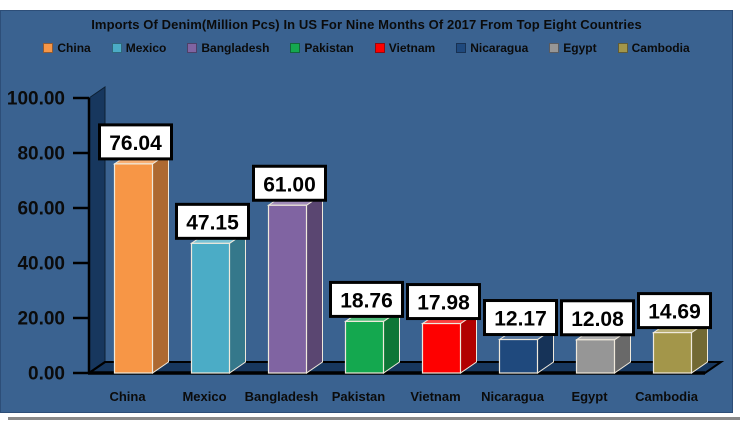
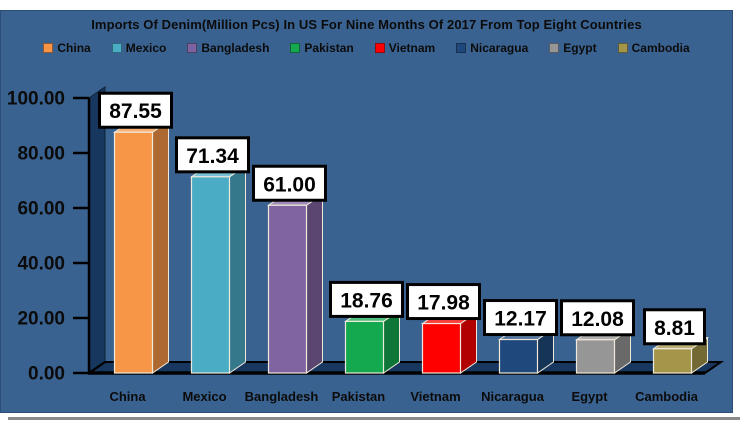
China: 76.04 -> 87.55
Mexico: 47.15 -> 71.34
Cambodia: 14.69 -> 8.81
